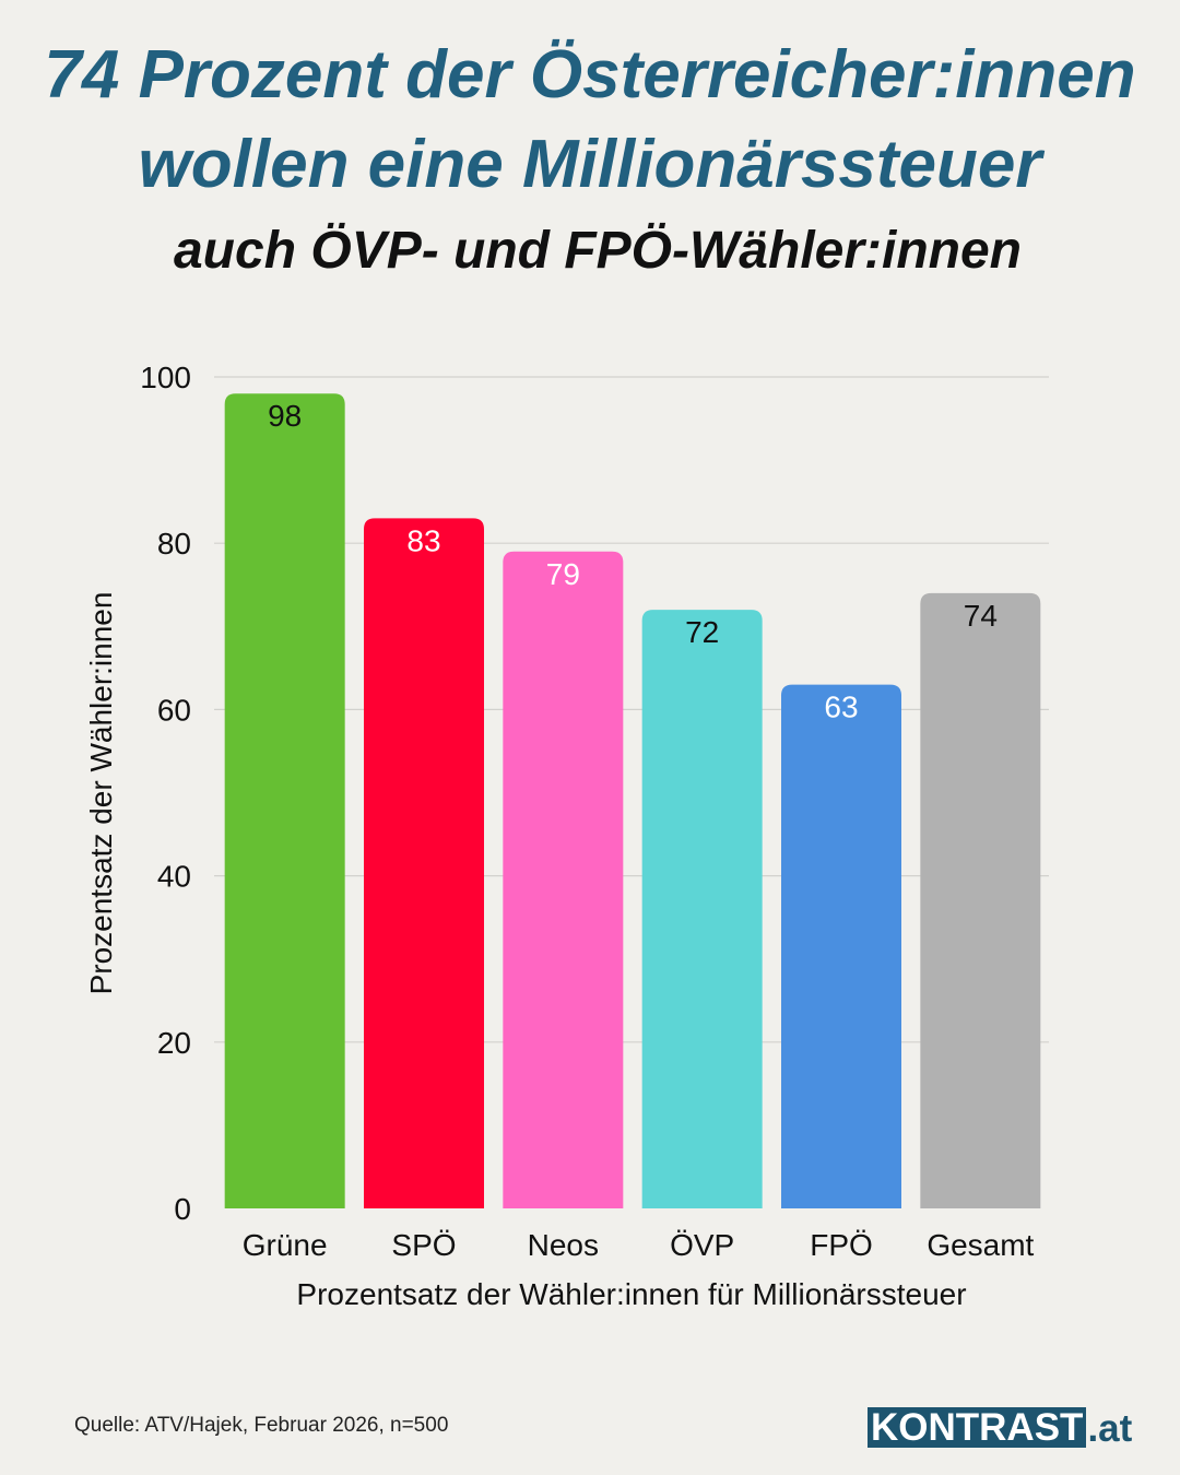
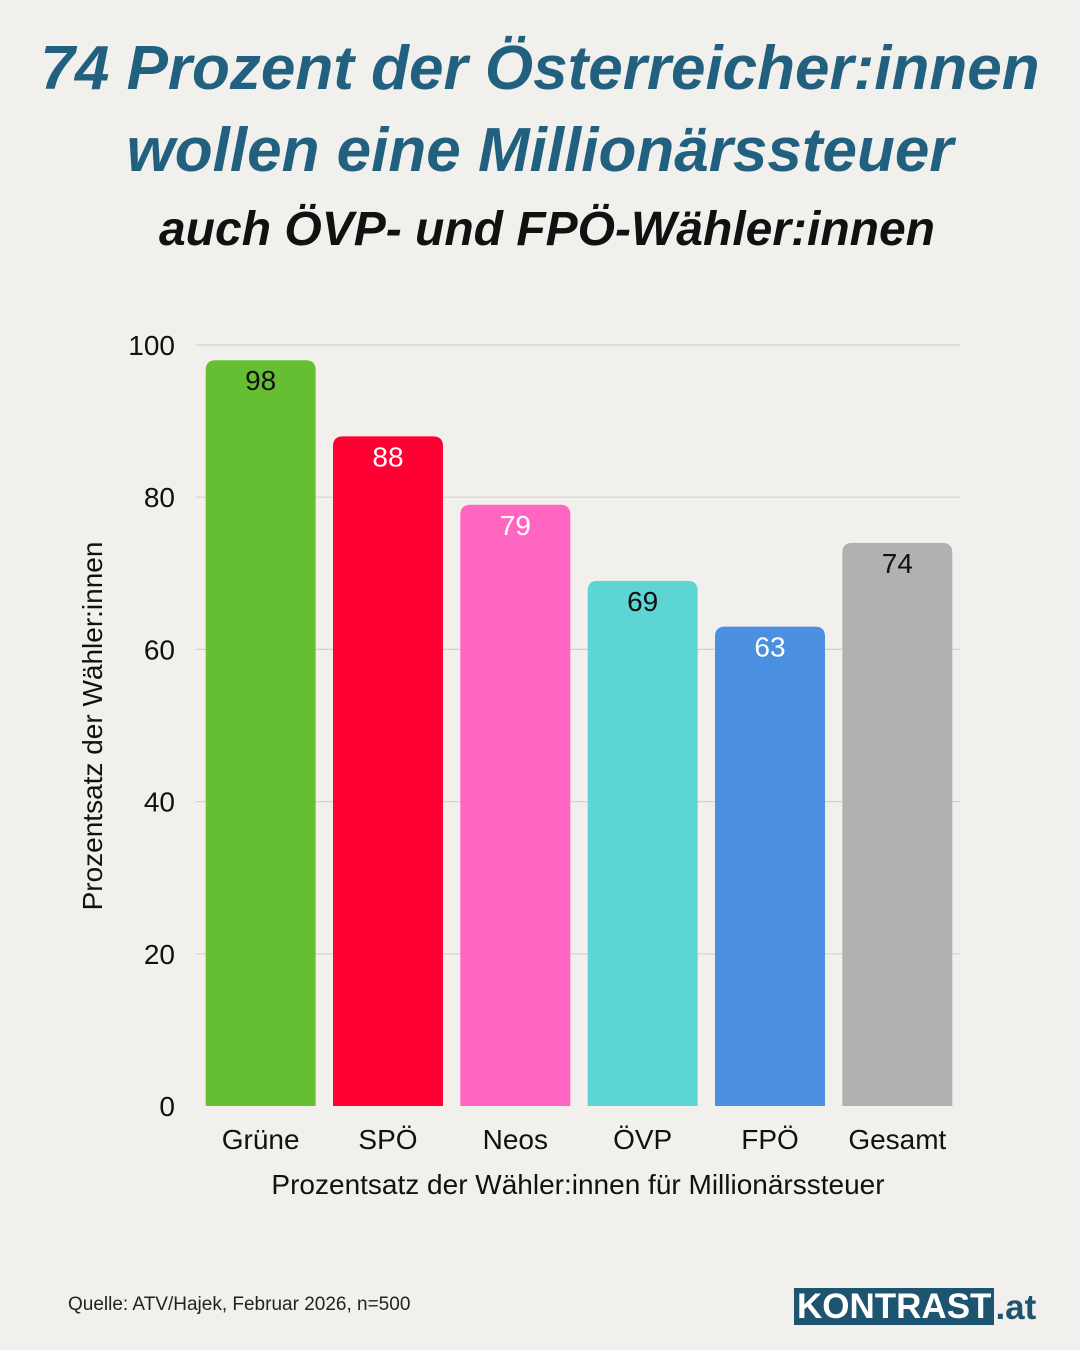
SPÖ: 83 -> 88
ÖVP: 72 -> 69
